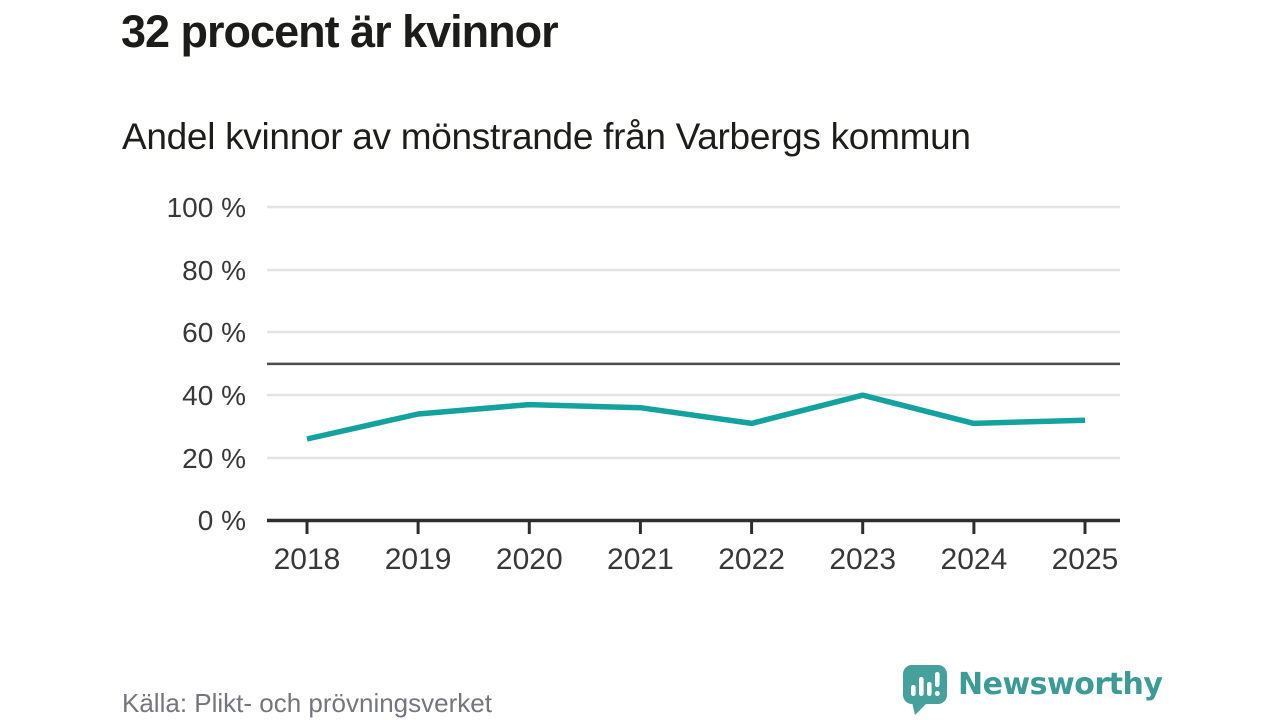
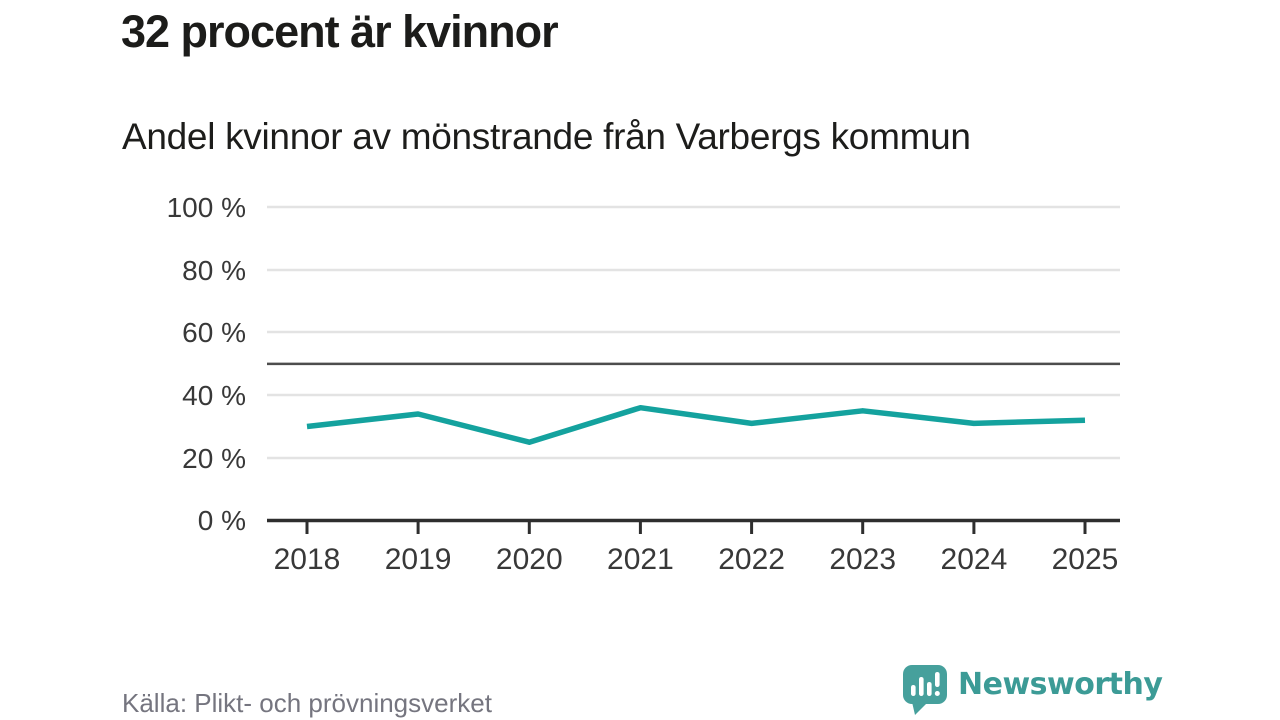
2018: 26% -> 30%
2020: 37% -> 25%
2023: 40% -> 35%
